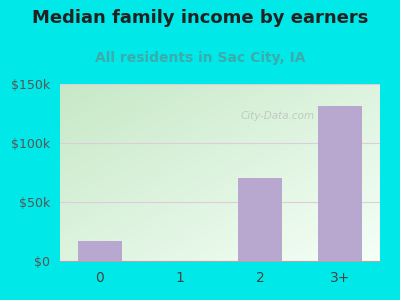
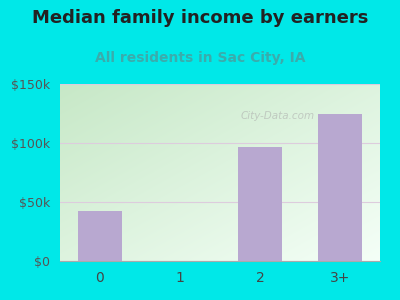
0: $17k -> $42k
2: $70k -> $97k
3+: $131k -> $125k
